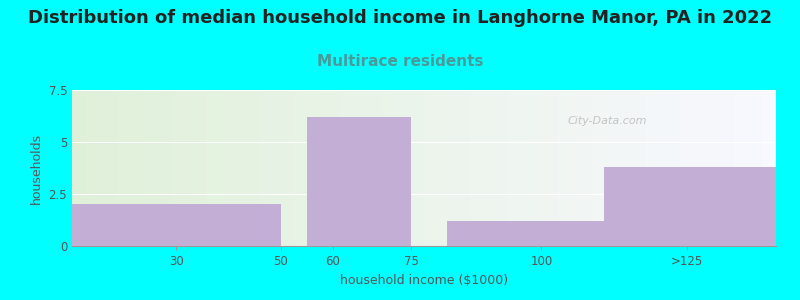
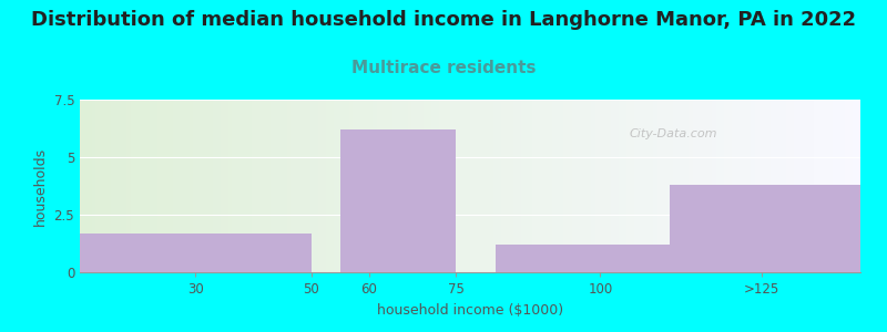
30: 2.0 -> 1.7
